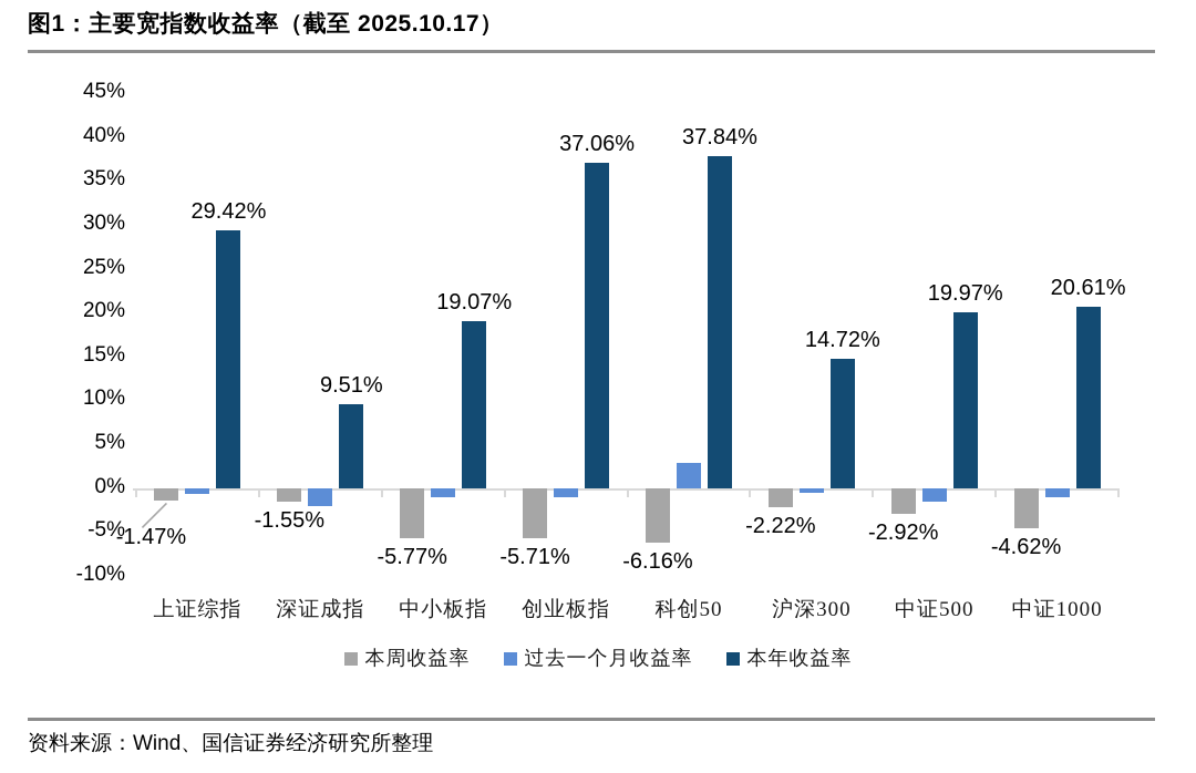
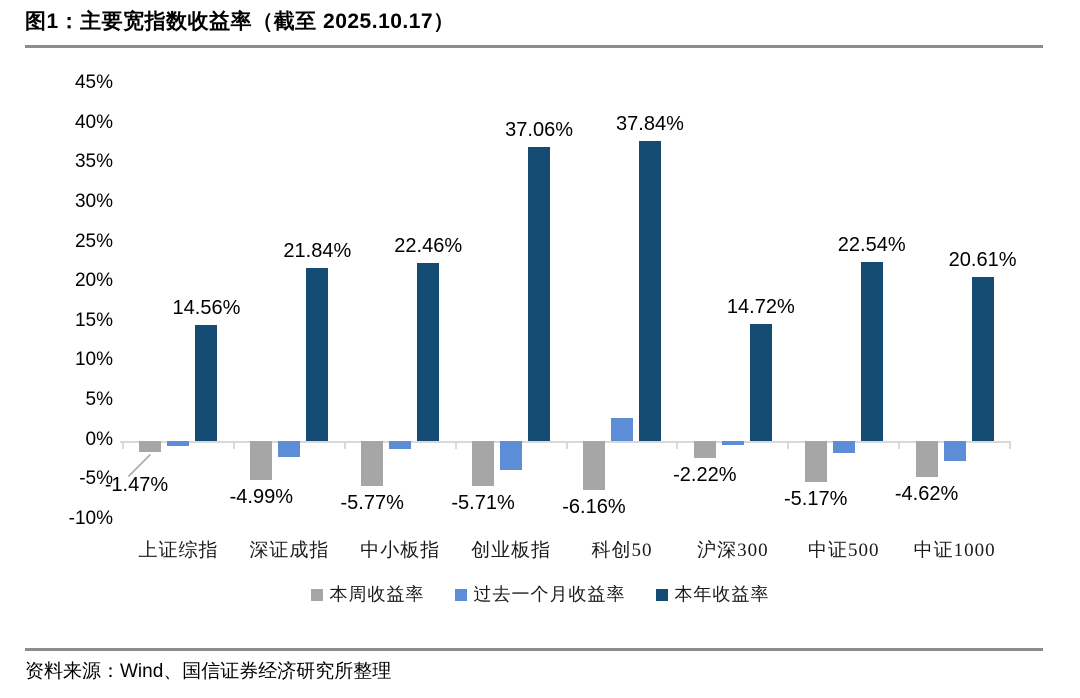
本年收益率/上证综指: 29.42% -> 14.56%
本周收益率/深证成指: -1.55% -> -4.99%
本年收益率/深证成指: 9.51% -> 21.84%
本年收益率/中小板指: 19.07% -> 22.46%
过去一个月收益率/创业板指: -1% -> -4%
本周收益率/中证500: -2.92% -> -5.17%
本年收益率/中证500: 19.97% -> 22.54%
过去一个月收益率/中证1000: -1% -> -3%
